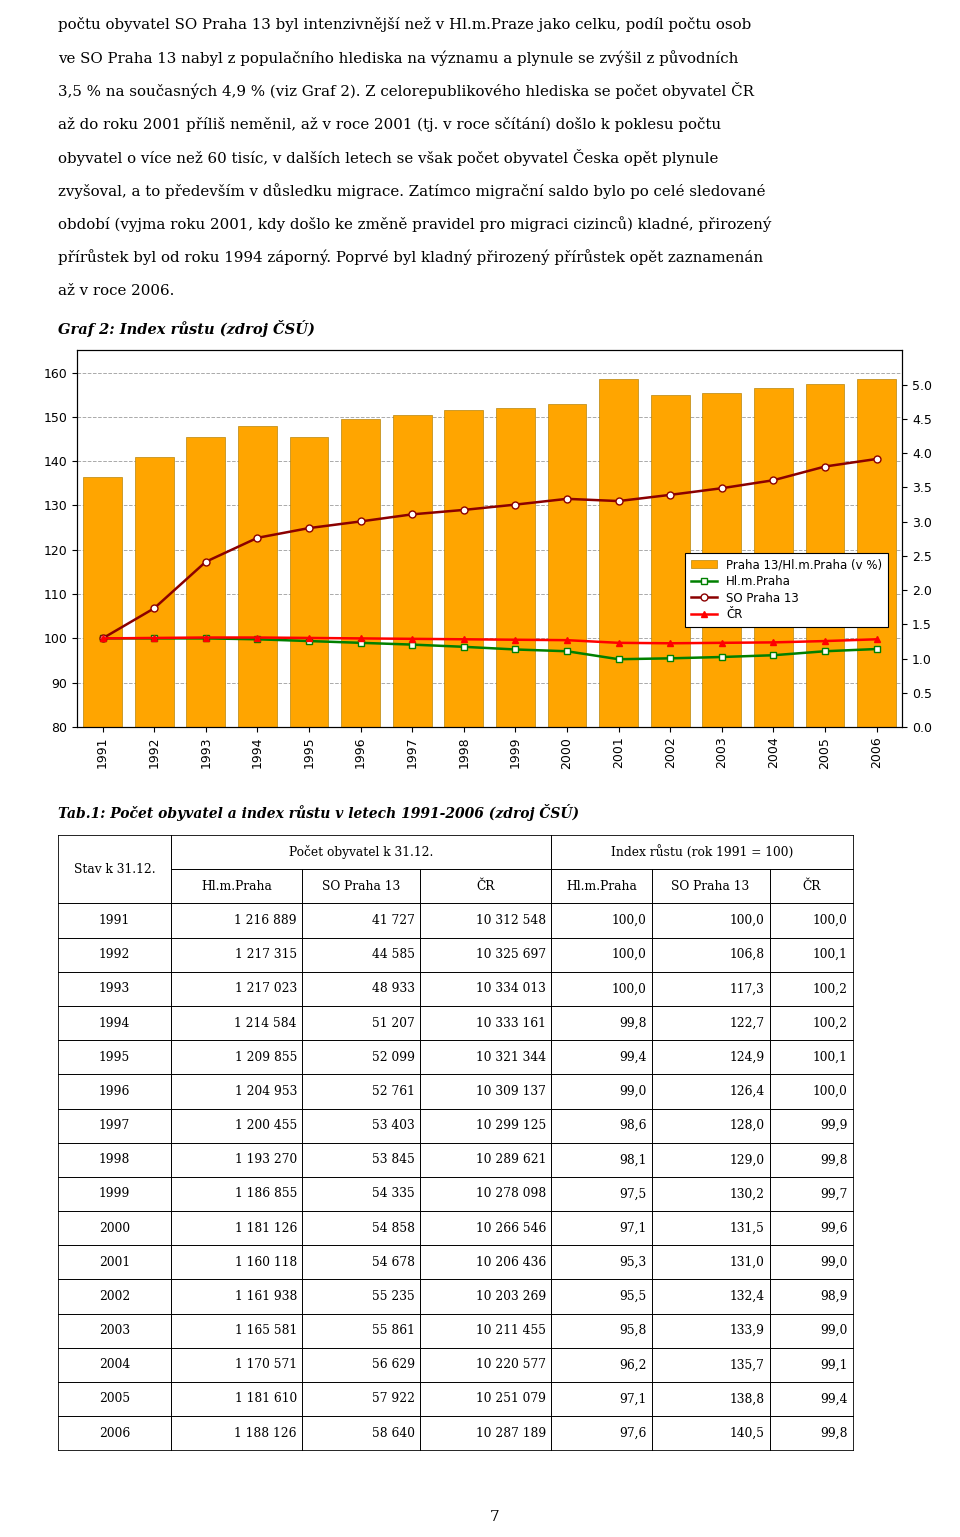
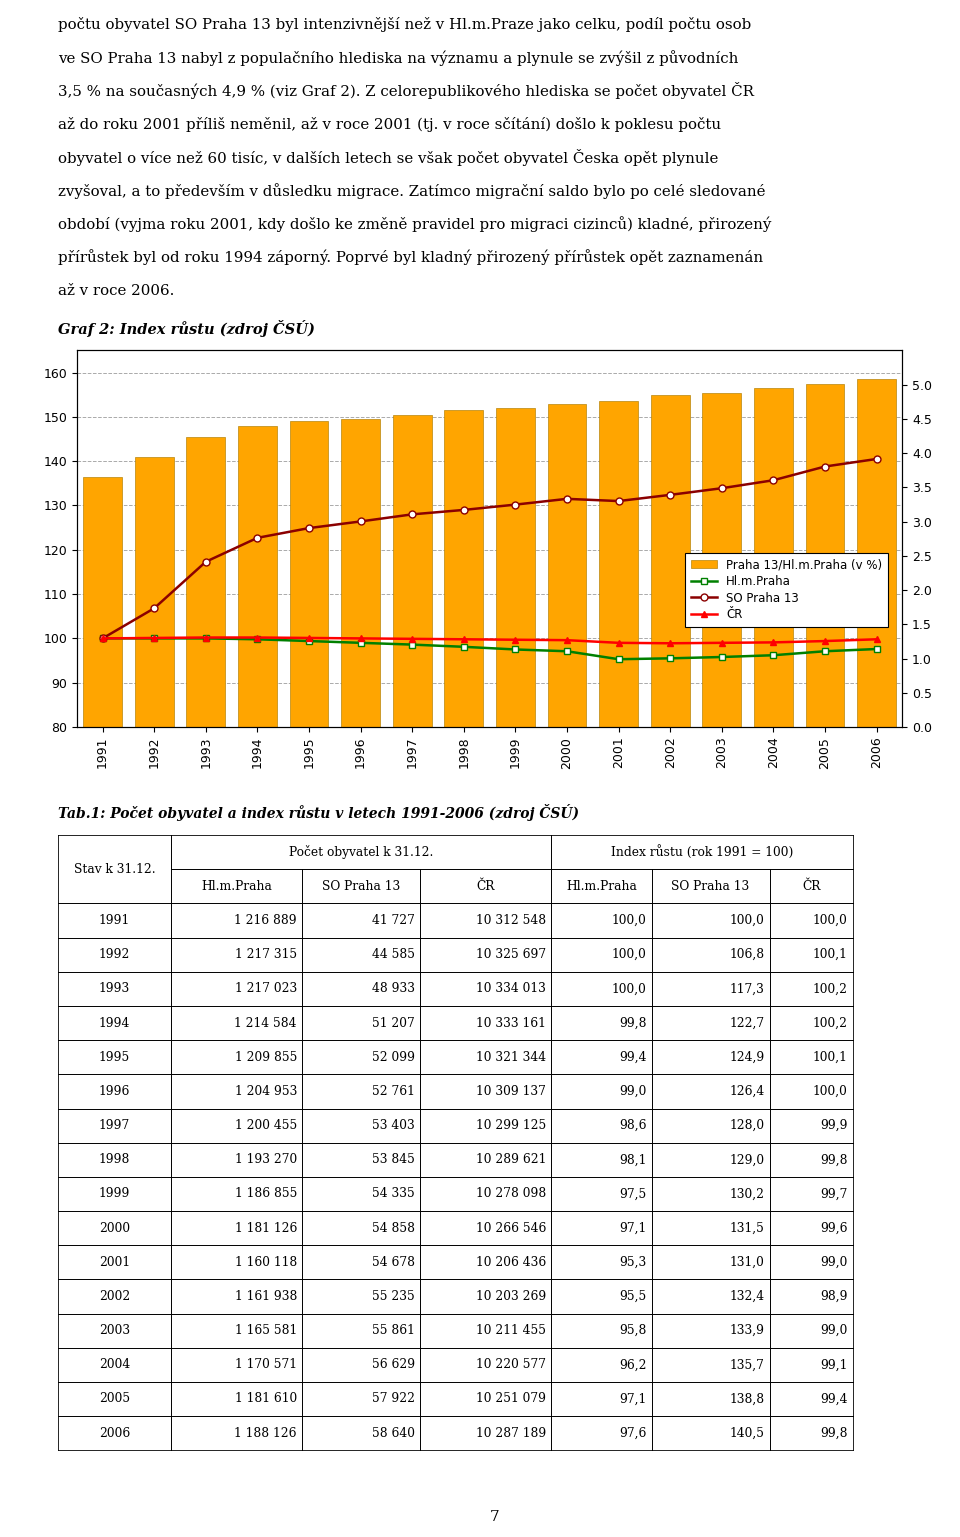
Praha 13/Hl.m.Praha (v %)/1995: 145.5 -> 149.0
Praha 13/Hl.m.Praha (v %)/2001: 158.5 -> 153.5
